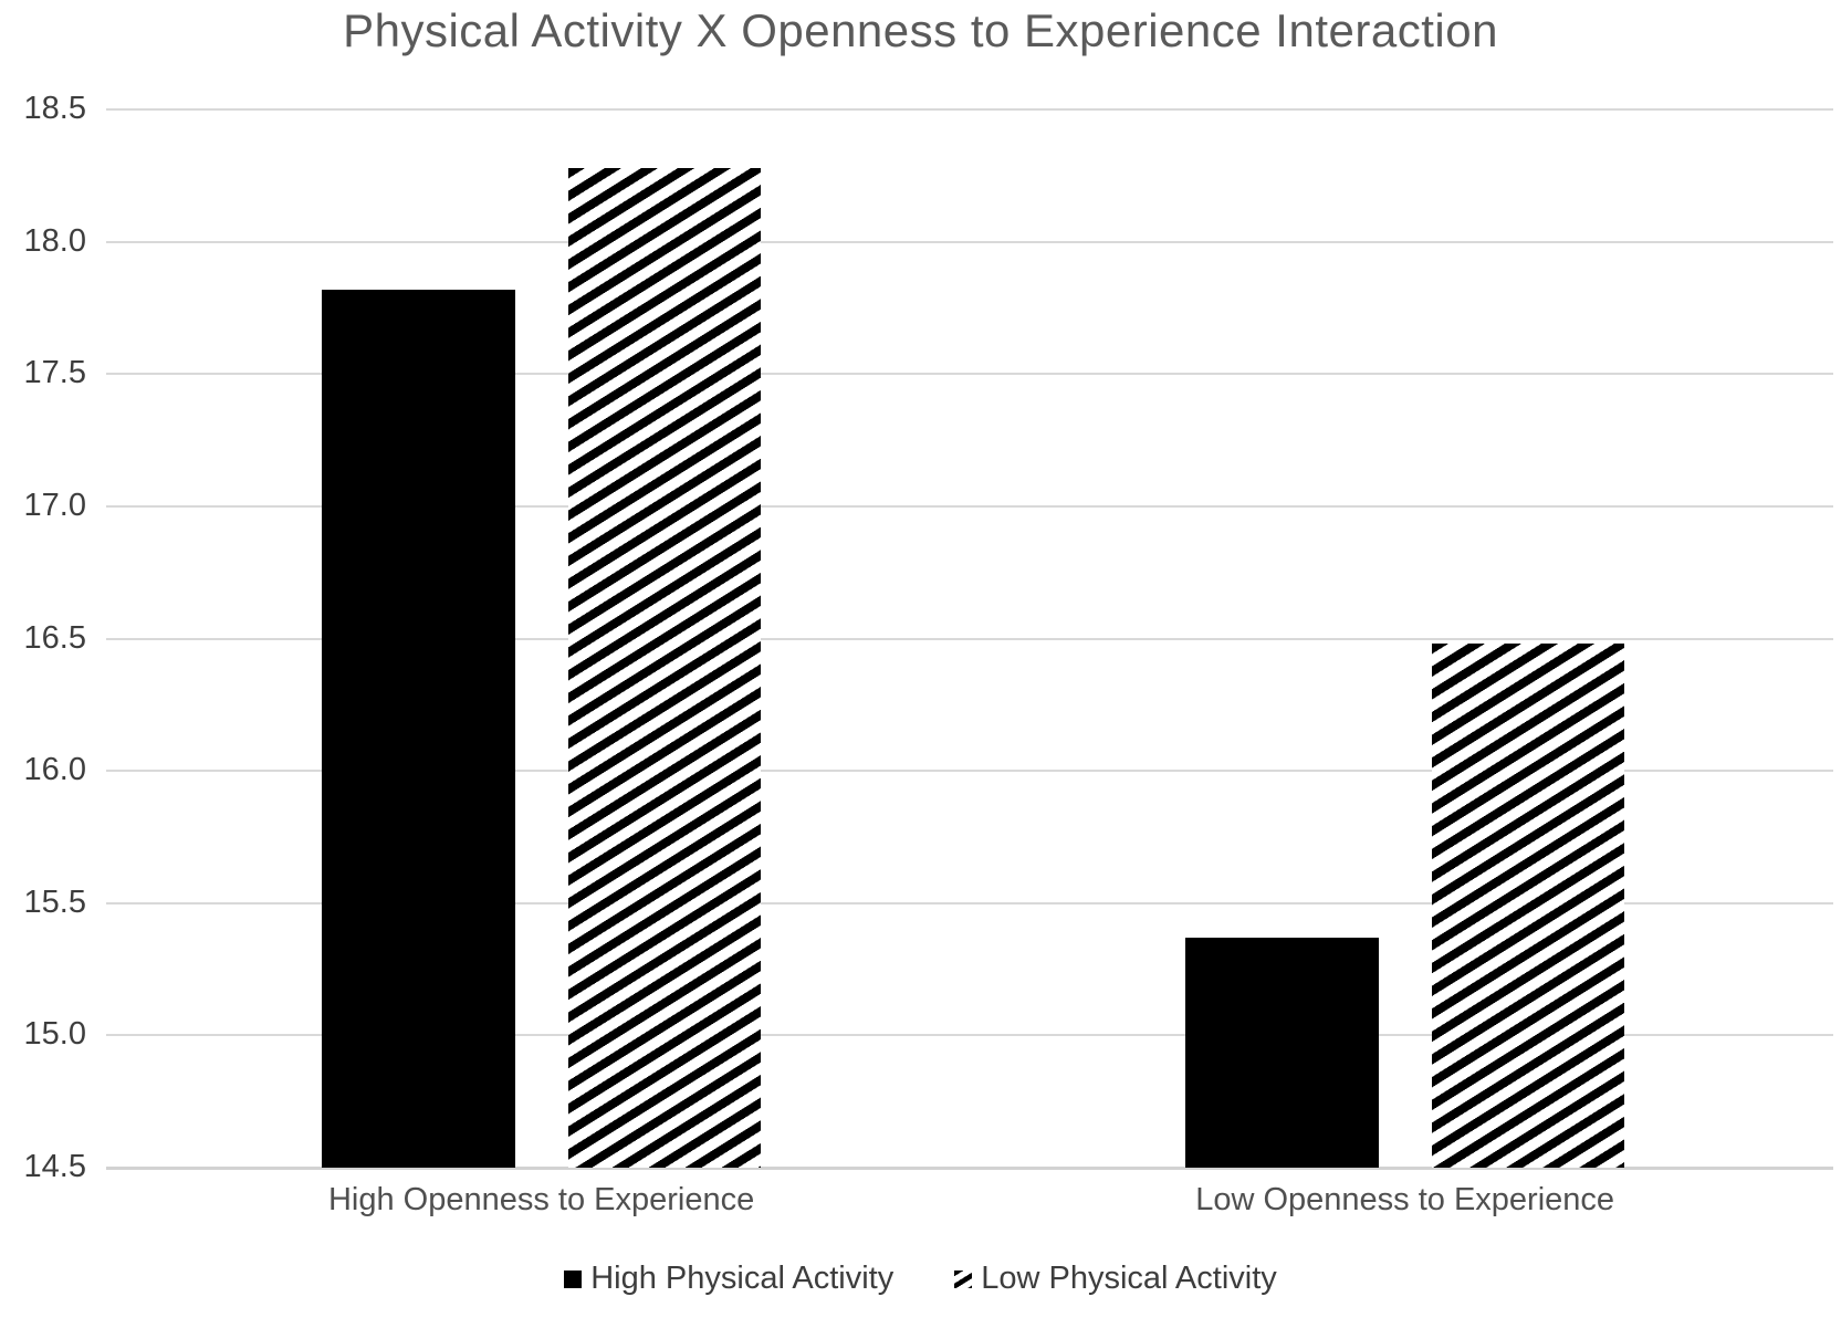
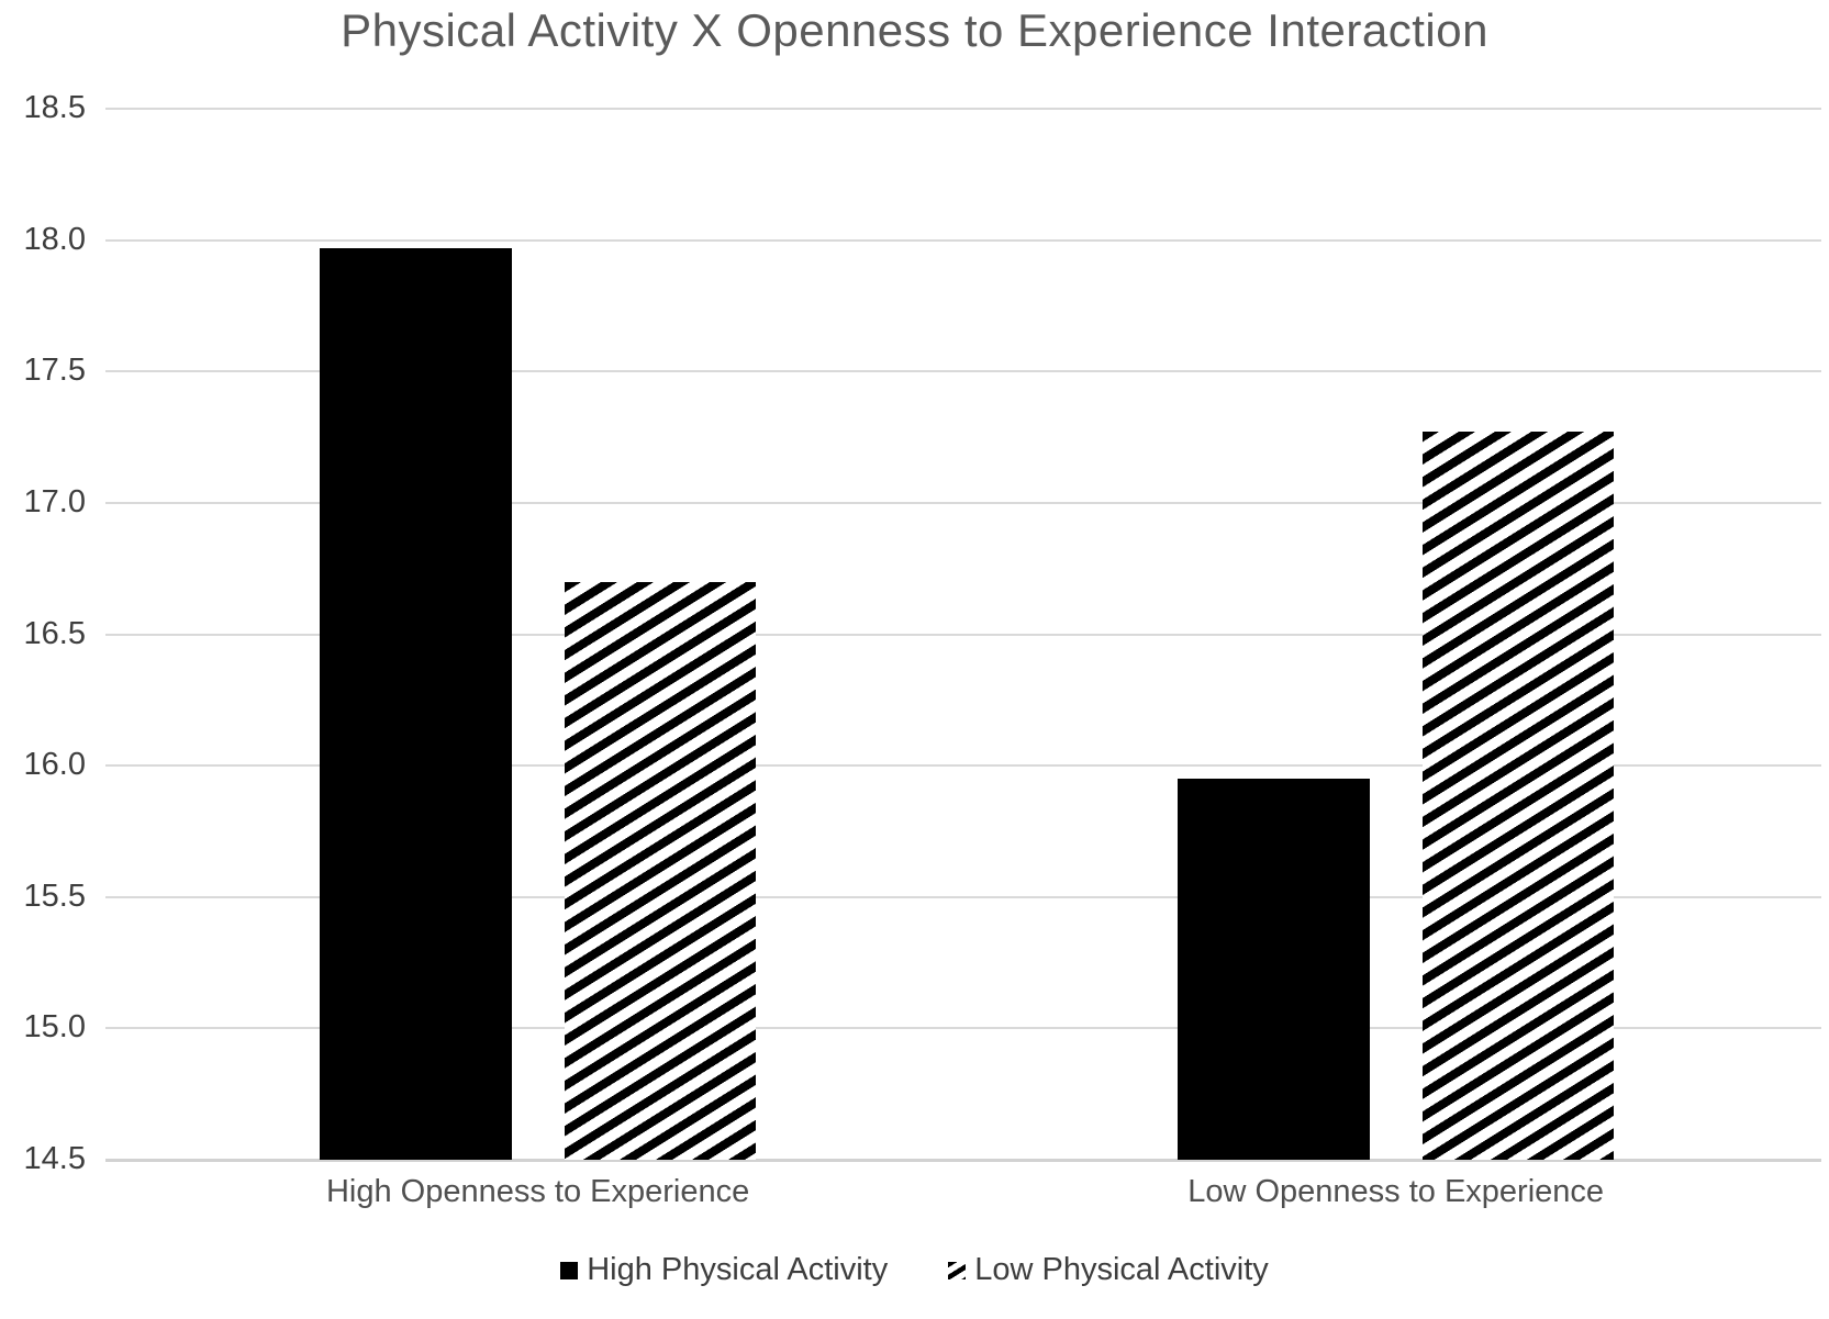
High Physical Activity/High Openness to Experience: 17.82 -> 17.97
Low Physical Activity/High Openness to Experience: 18.28 -> 16.70
High Physical Activity/Low Openness to Experience: 15.37 -> 15.95
Low Physical Activity/Low Openness to Experience: 16.48 -> 17.27
